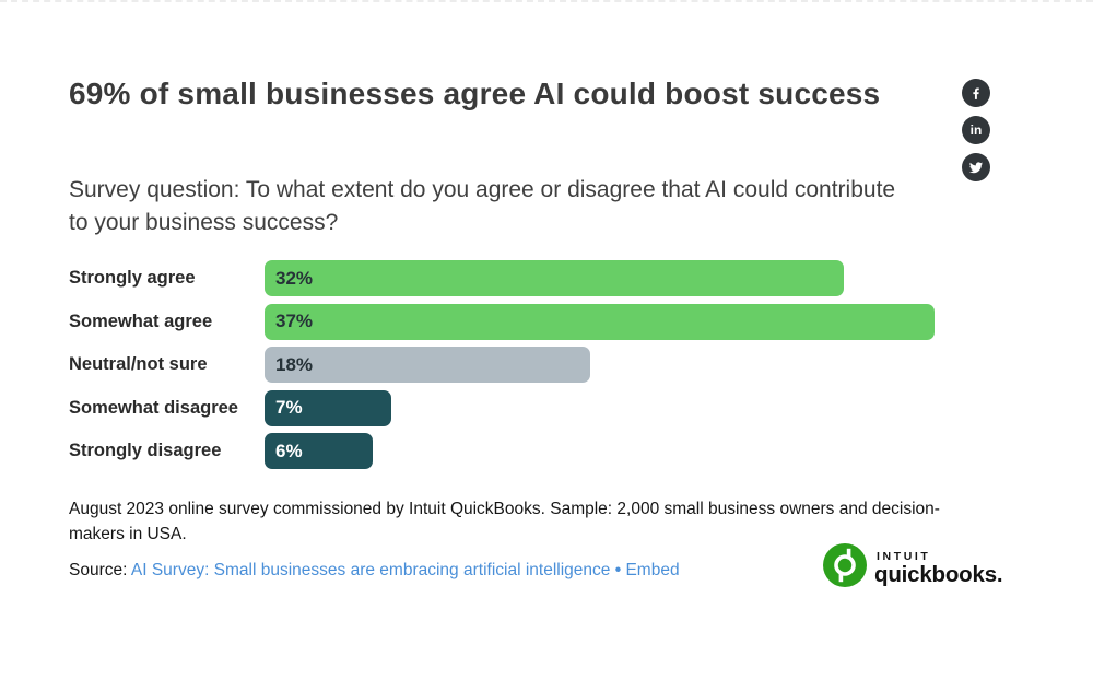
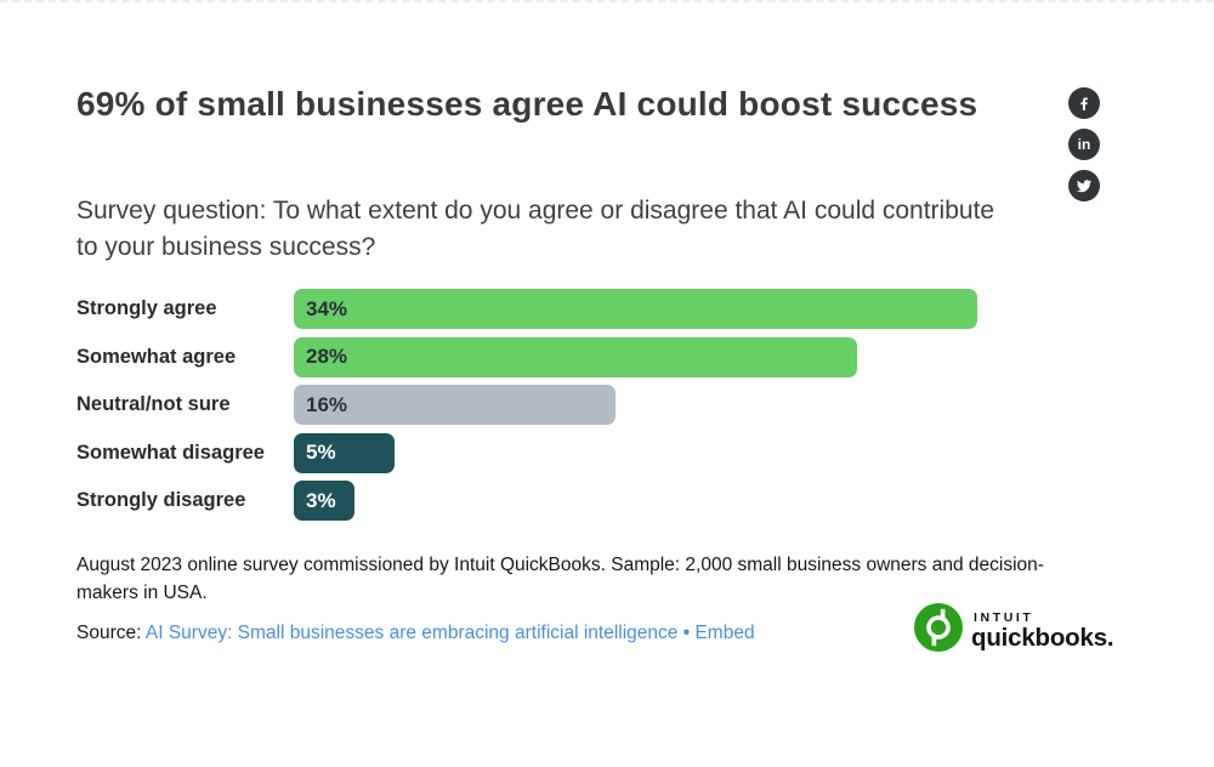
Strongly agree: 32% -> 34%
Somewhat agree: 37% -> 28%
Neutral/not sure: 18% -> 16%
Somewhat disagree: 7% -> 5%
Strongly disagree: 6% -> 3%
